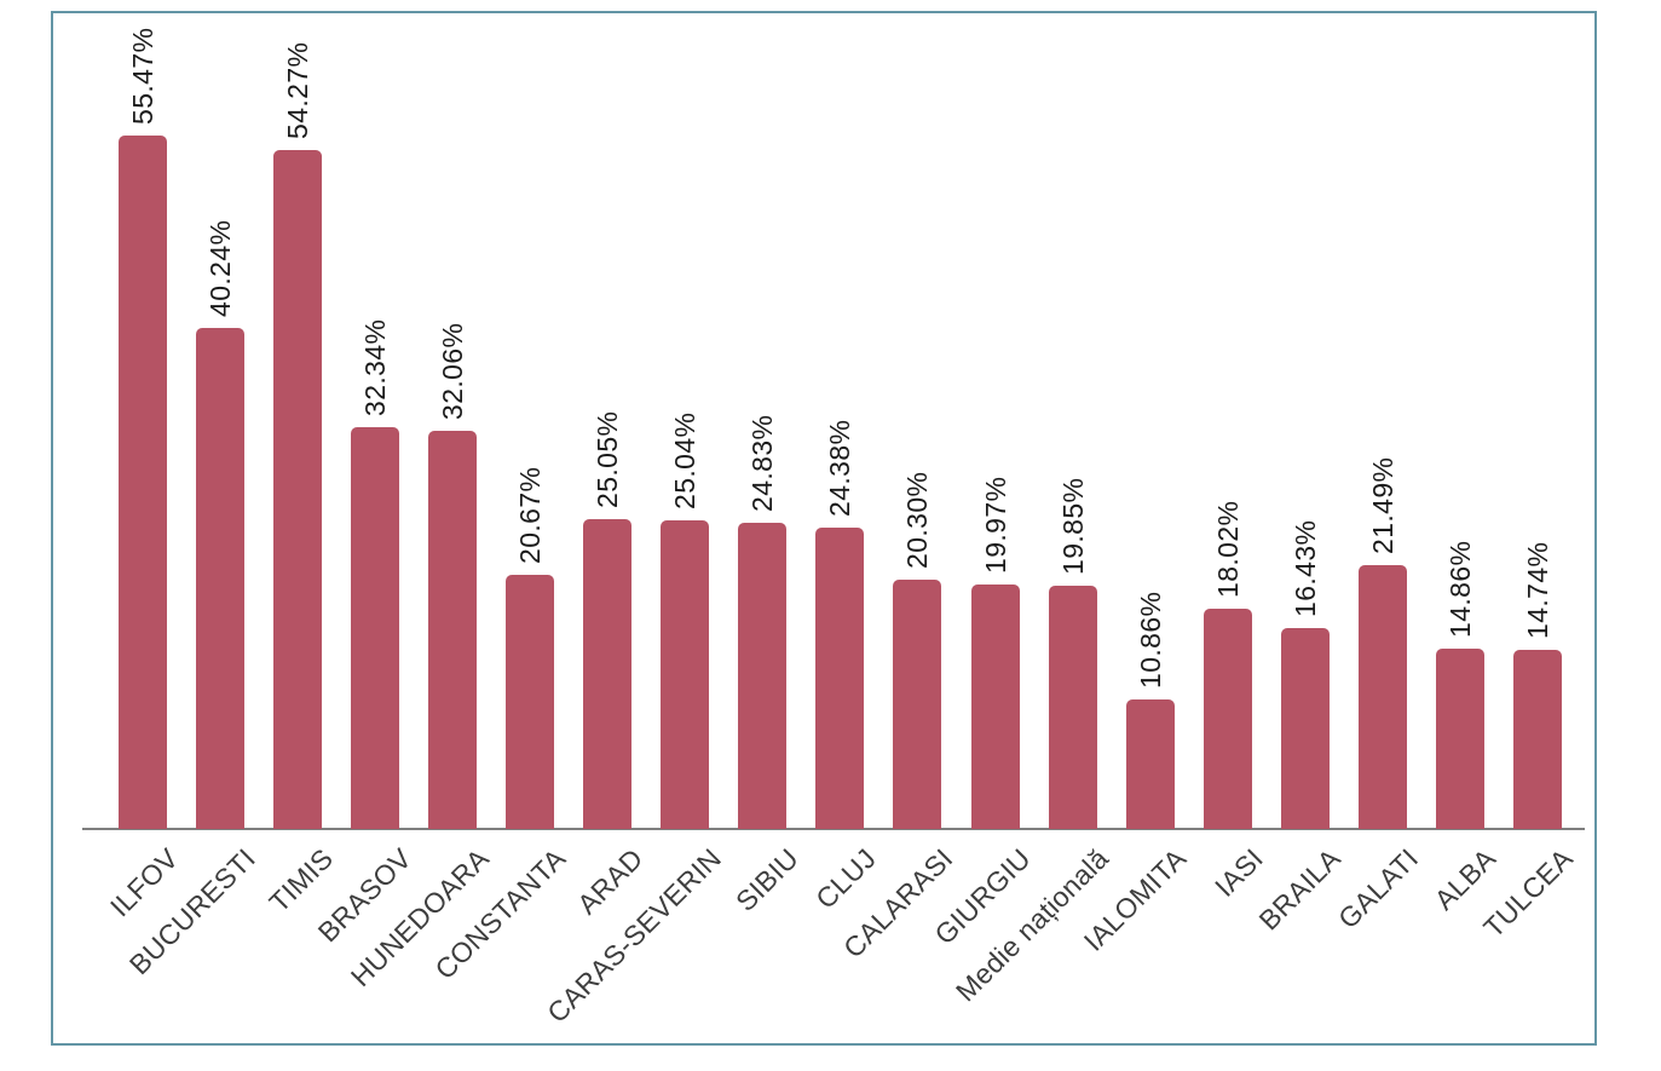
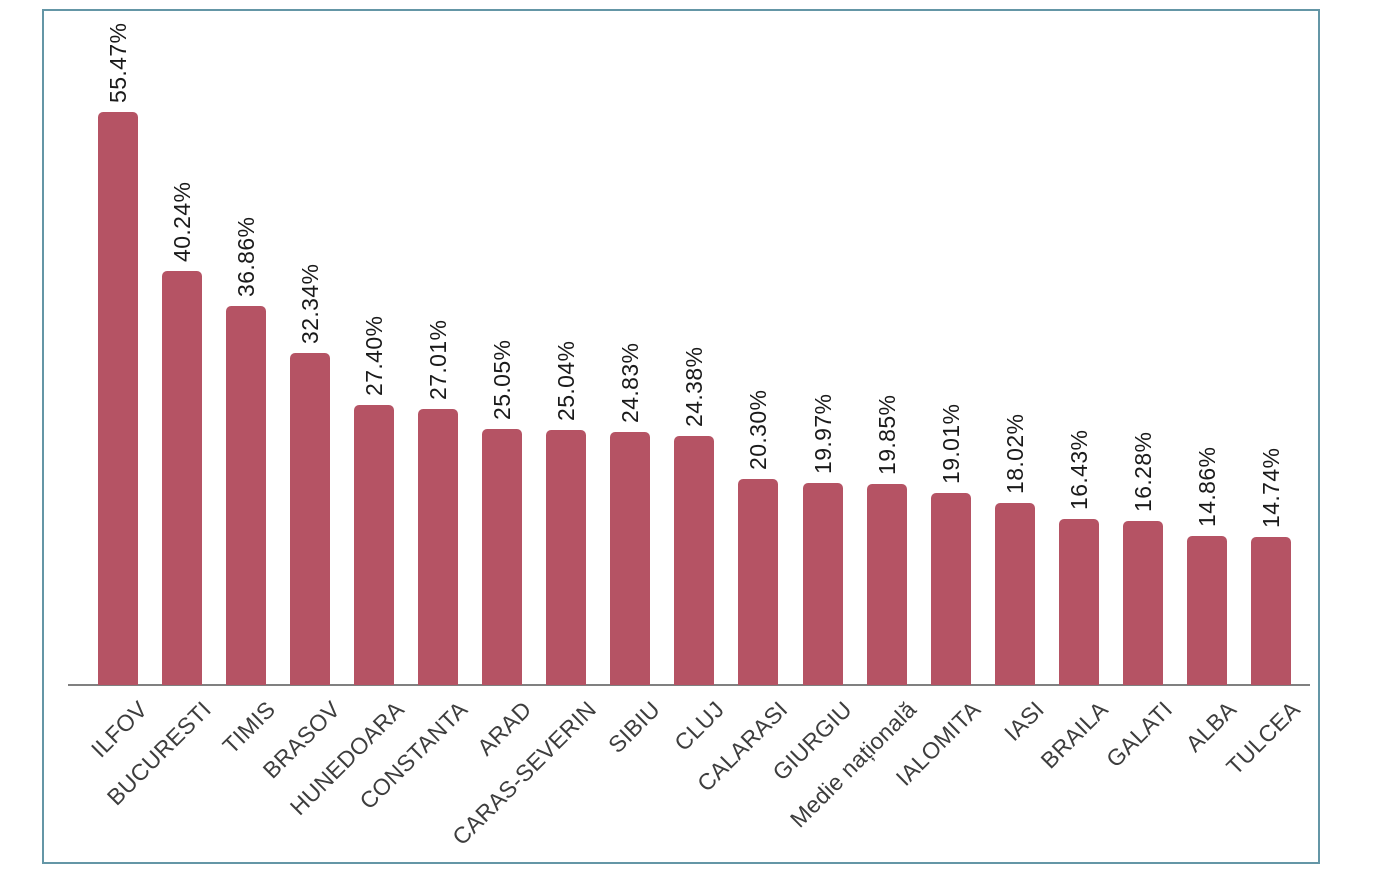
TIMIS: 54.27% -> 36.86%
HUNEDOARA: 32.06% -> 27.40%
CONSTANTA: 20.67% -> 27.01%
IALOMITA: 10.86% -> 19.01%
GALATI: 21.49% -> 16.28%
